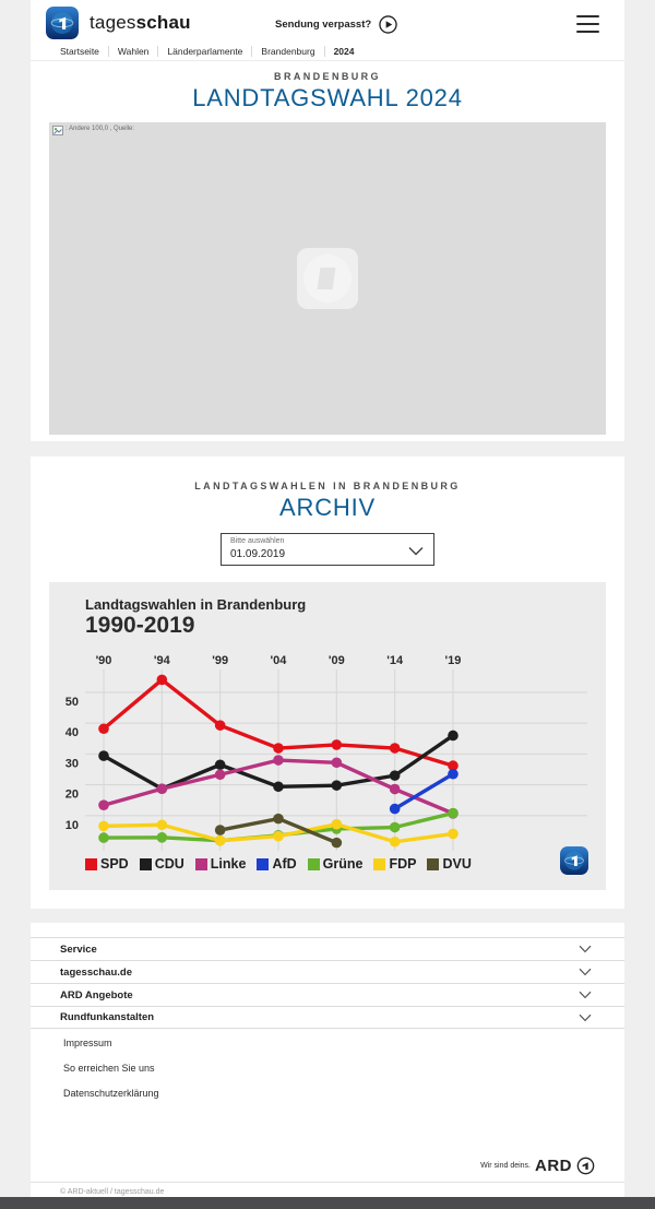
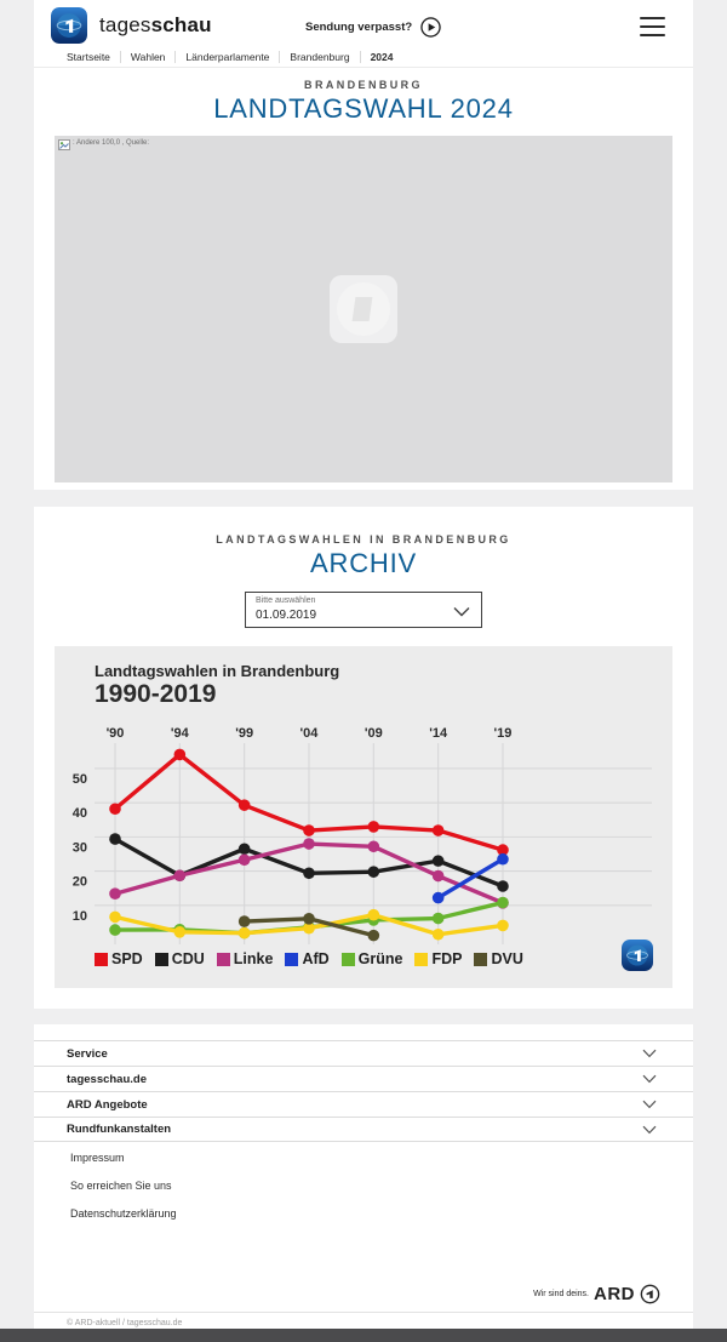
FDP/'94: 7 -> 2
DVU/'04: 9 -> 6
CDU/'19: 36 -> 16
